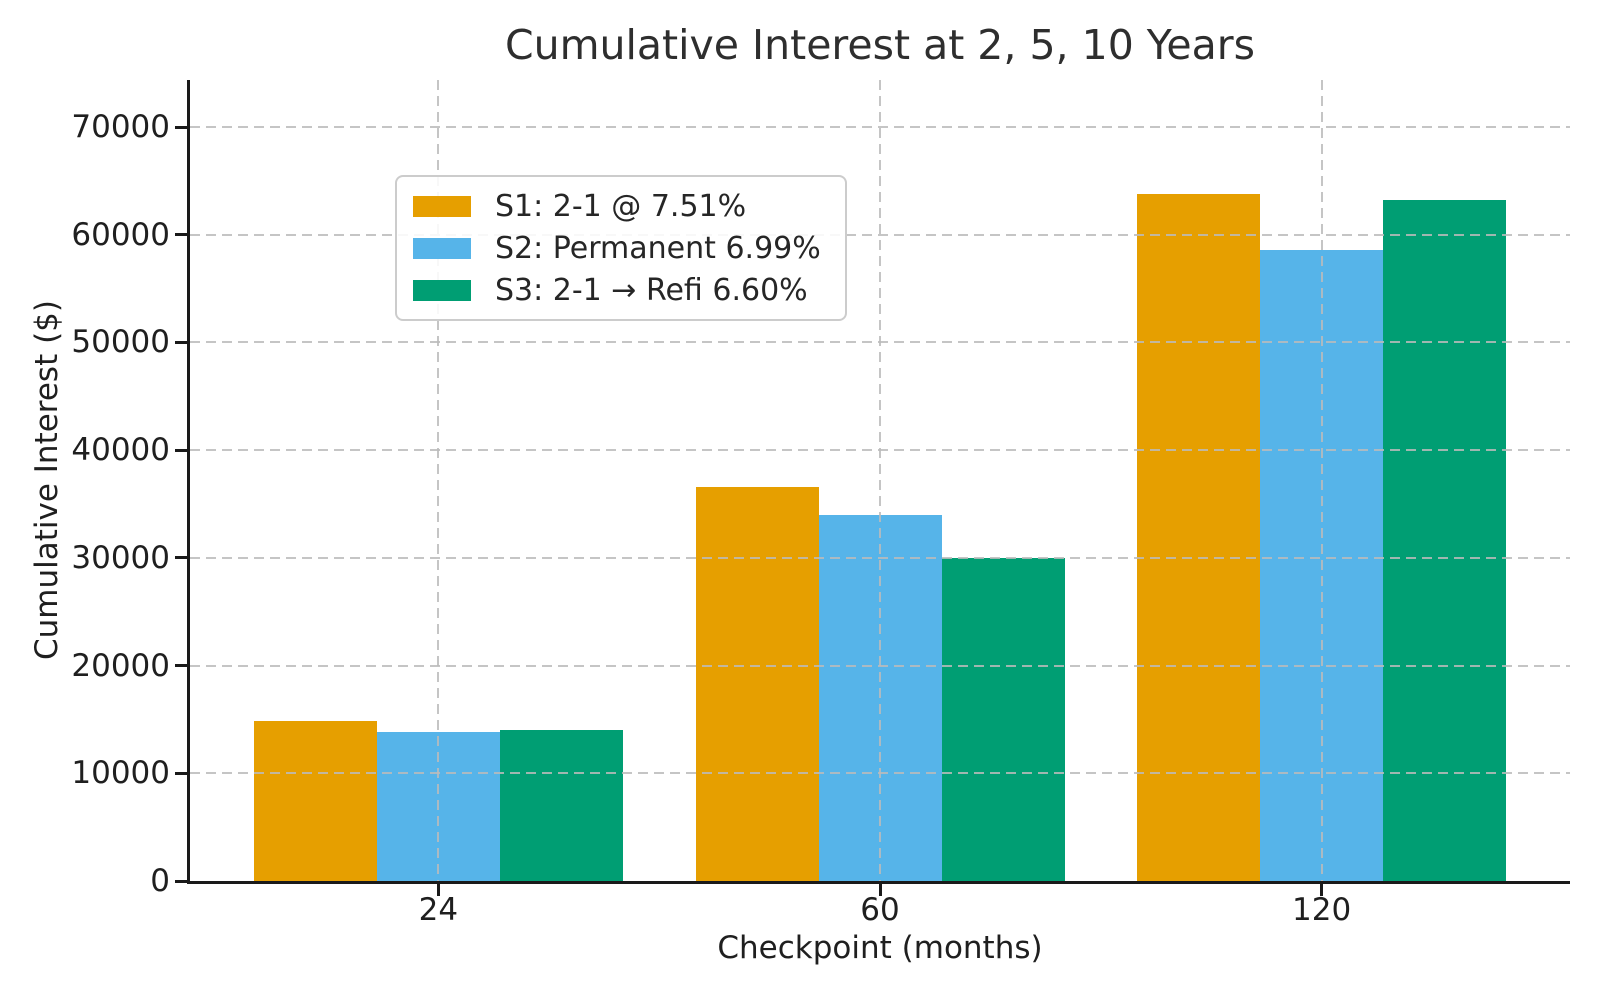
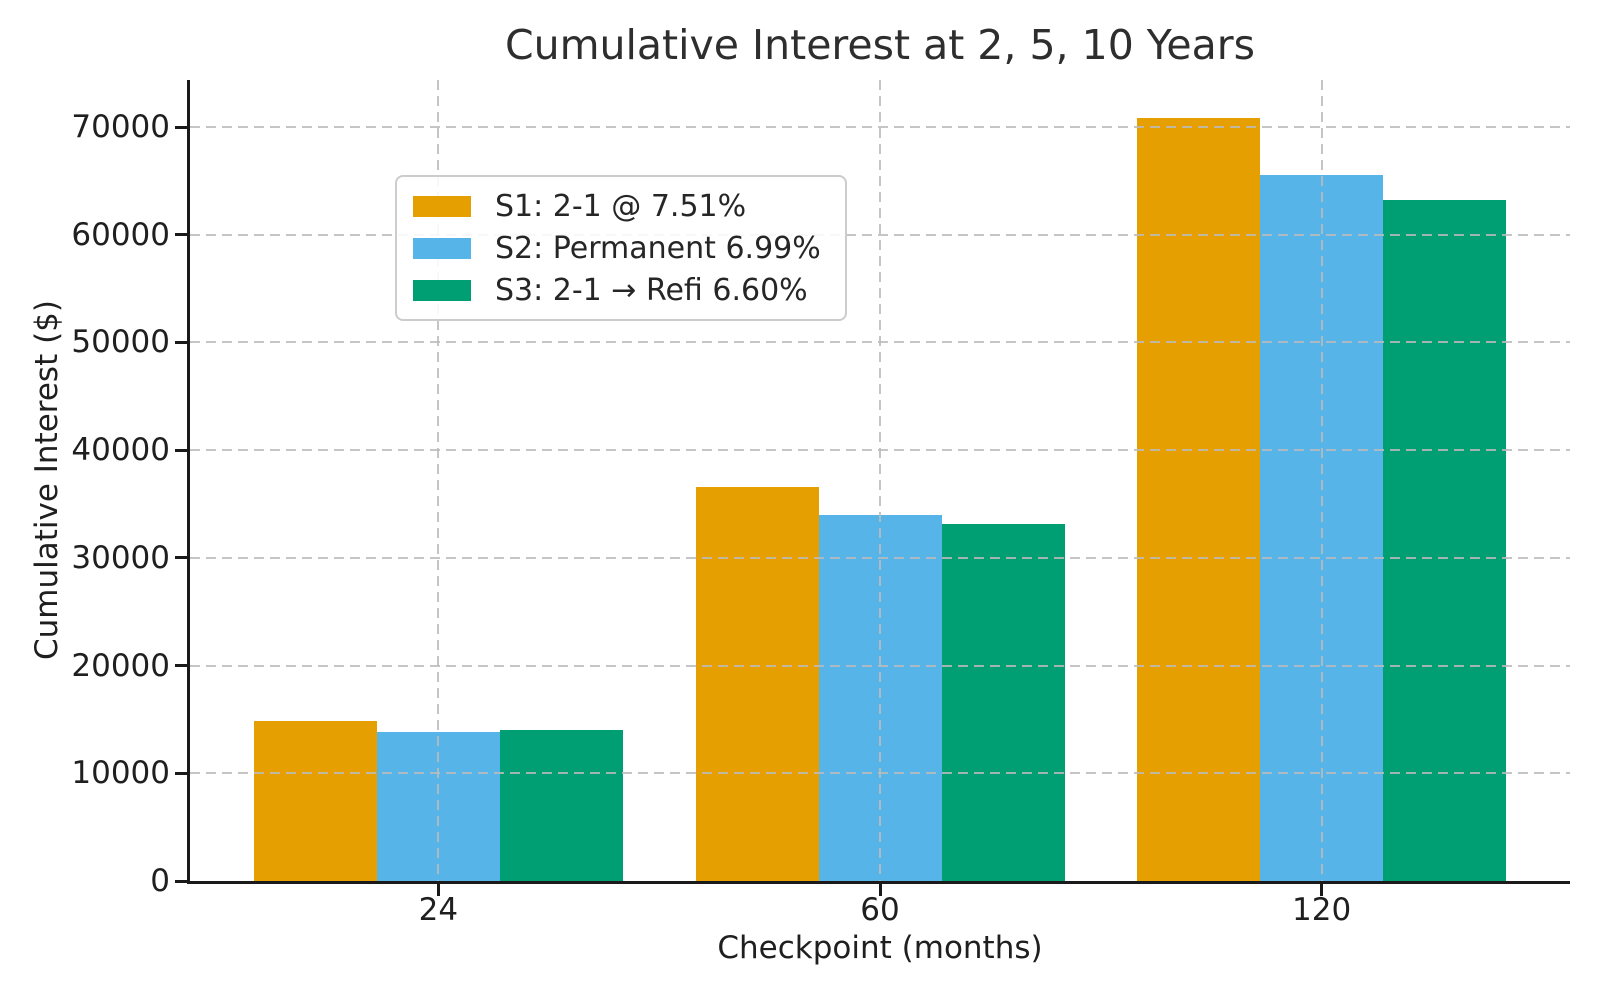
S3: 2-1 → Refi 6.60%/60: 30000 -> 33100
S1: 2-1 @ 7.51%/120: 63800 -> 70800
S2: Permanent 6.99%/120: 58600 -> 65600
